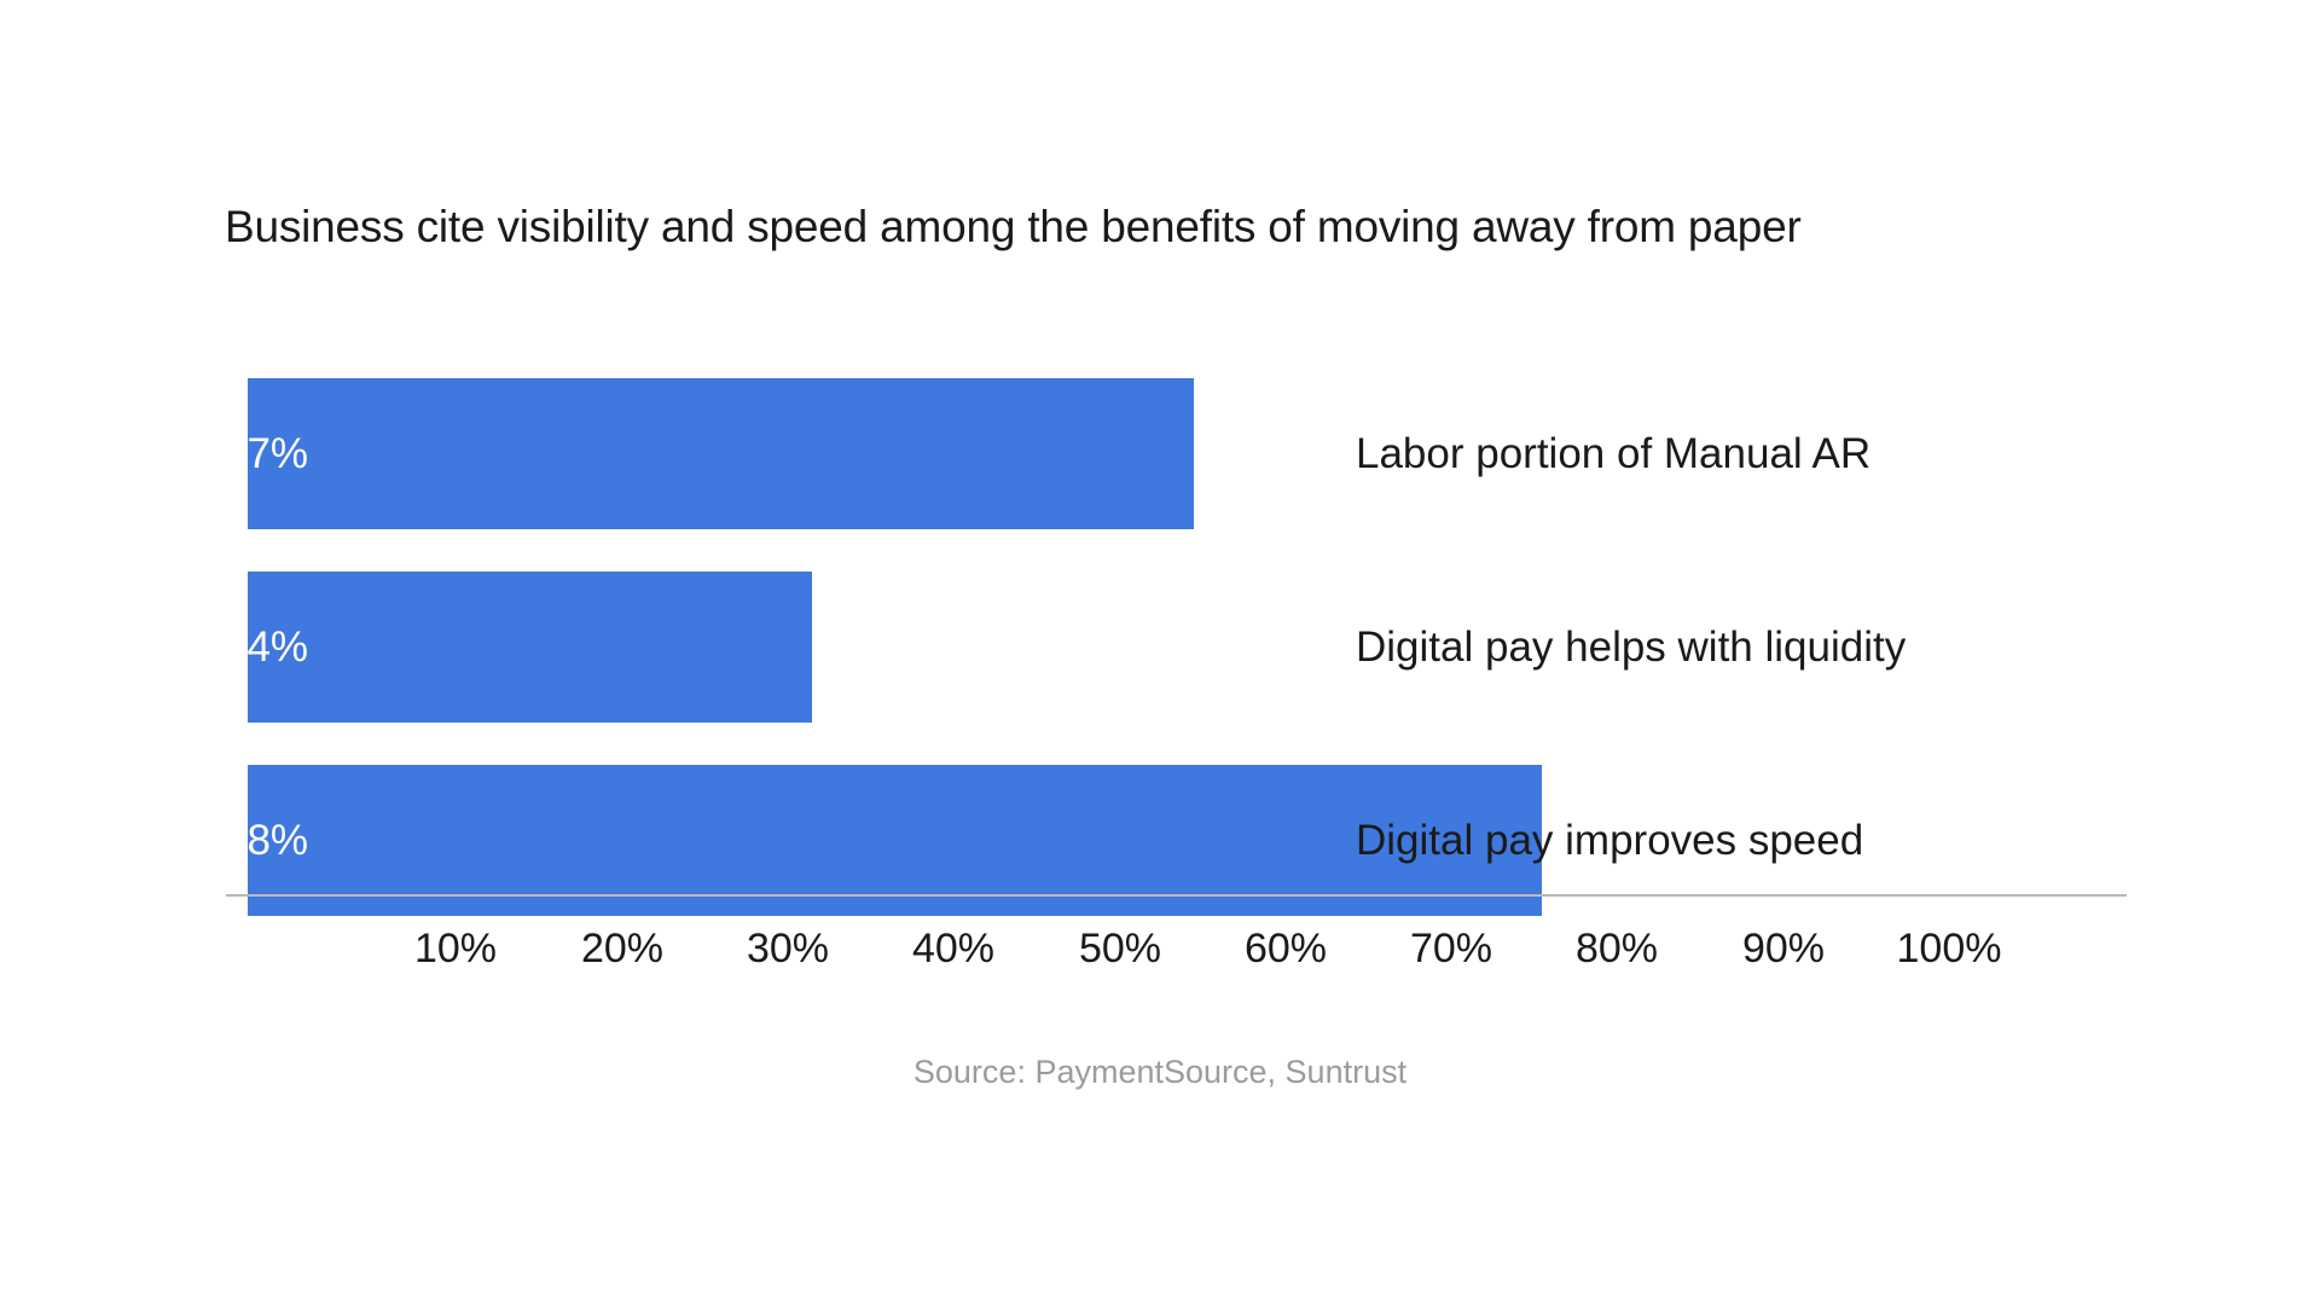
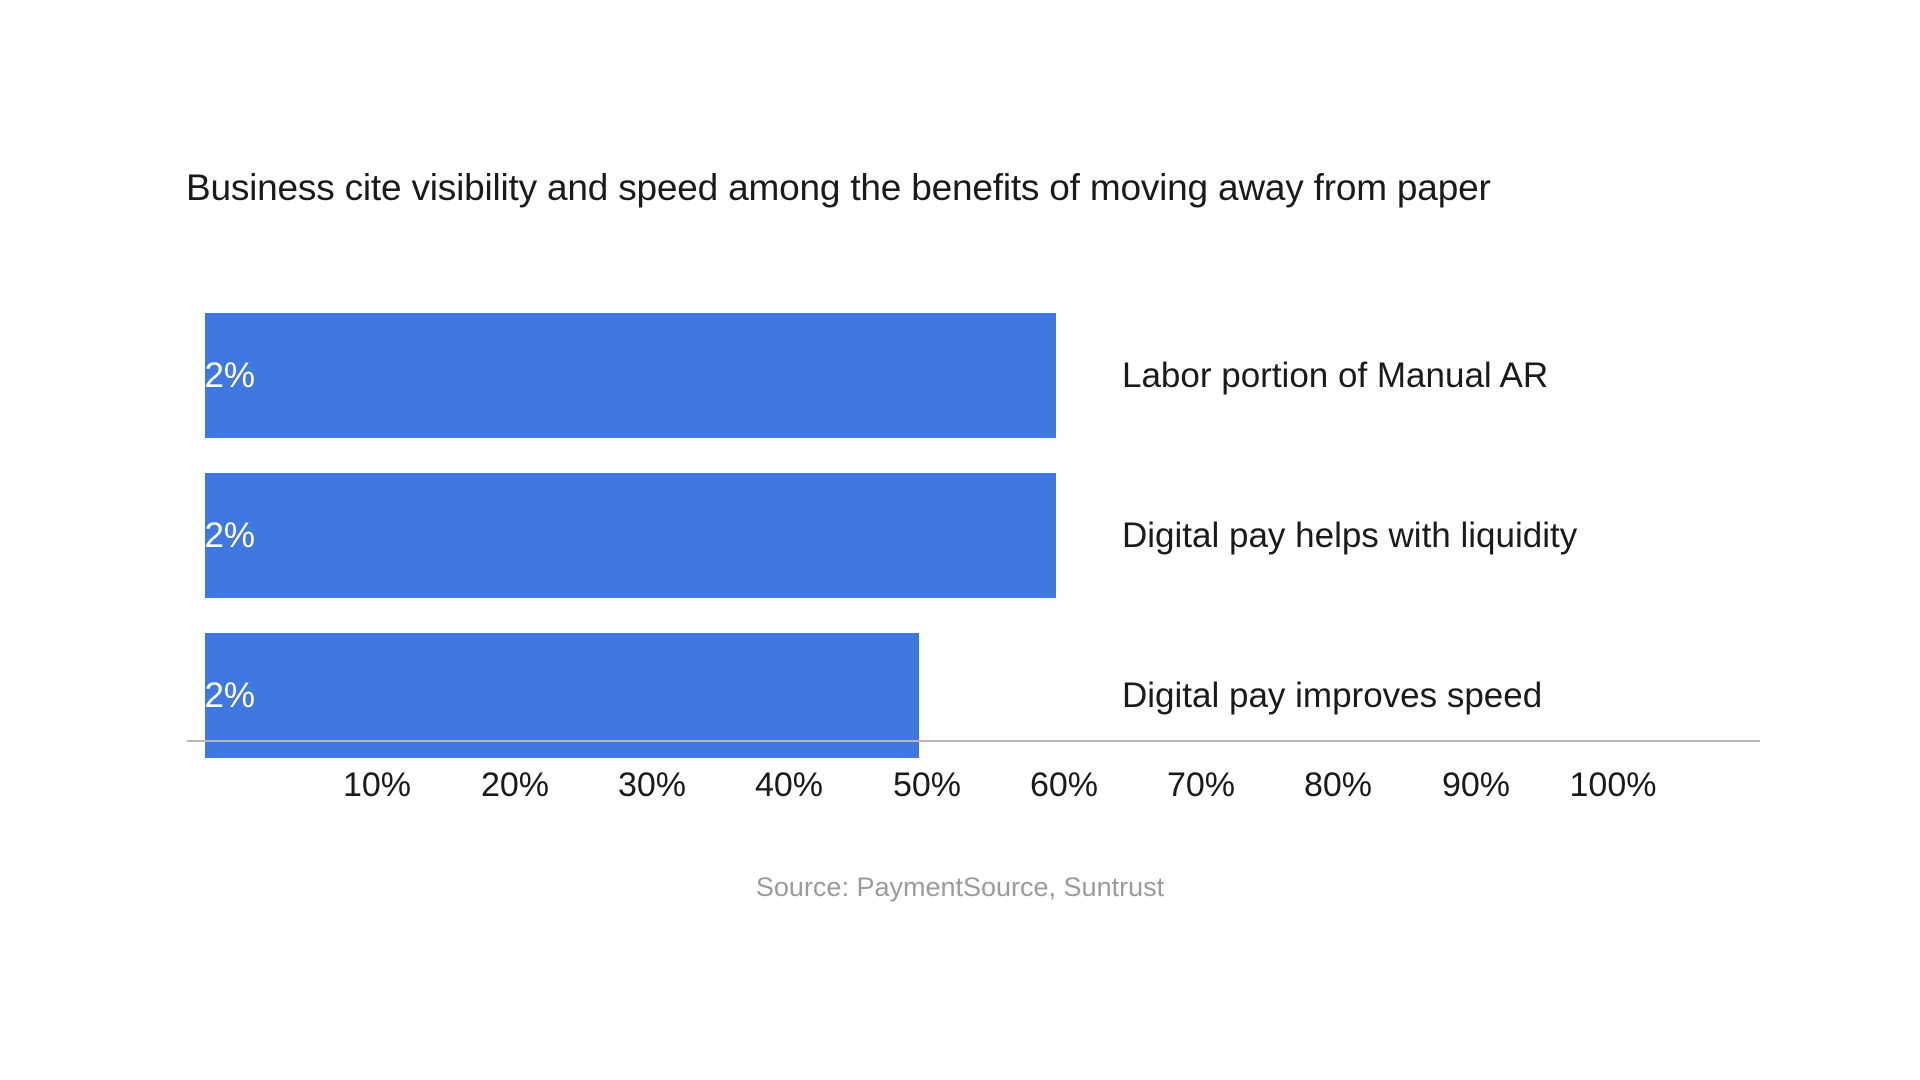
Labor portion of Manual AR: 57% -> 62%
Digital pay helps with liquidity: 34% -> 62%
Digital pay improves speed: 78% -> 52%
